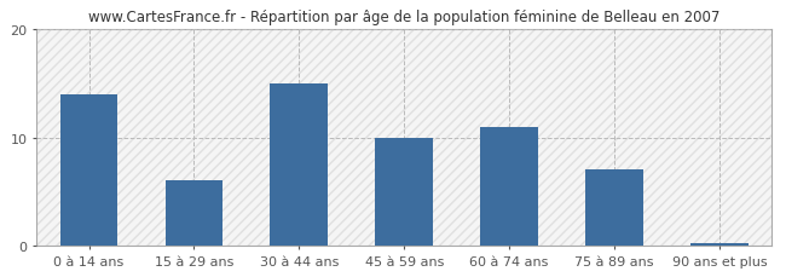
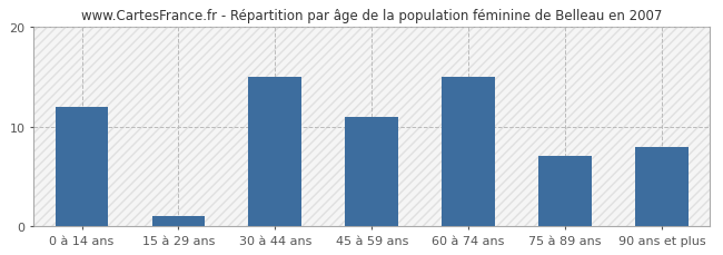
0 à 14 ans: 14.0 -> 12.0
15 à 29 ans: 6.0 -> 1.0
45 à 59 ans: 10.0 -> 11.0
60 à 74 ans: 11.0 -> 15.0
90 ans et plus: 0.2 -> 8.0
